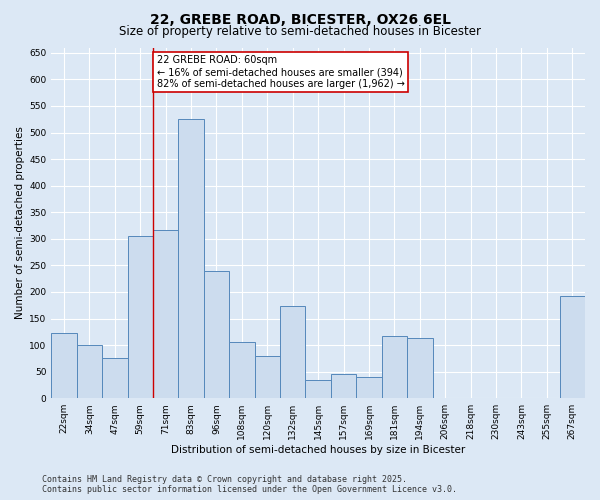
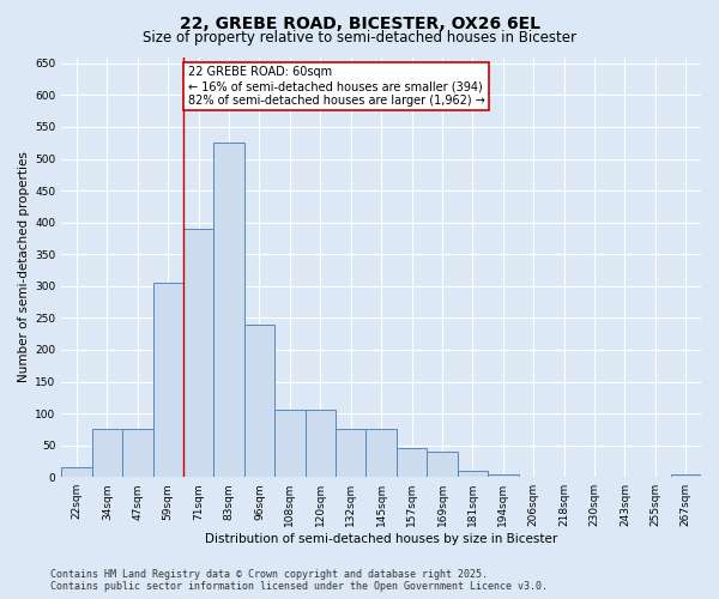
22sqm: 122 -> 15
34sqm: 100 -> 75
71sqm: 316 -> 390
120sqm: 80 -> 105
132sqm: 174 -> 75
145sqm: 34 -> 75
181sqm: 118 -> 10
194sqm: 114 -> 5
267sqm: 192 -> 5
